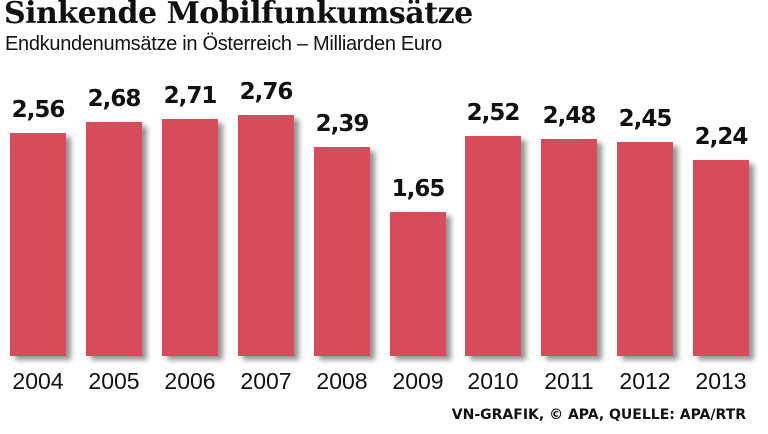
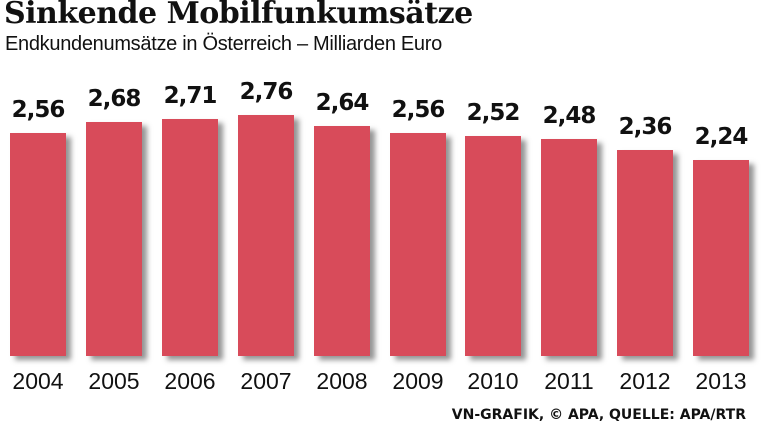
2008: 2,39 -> 2,64
2009: 1,65 -> 2,56
2012: 2,45 -> 2,36
